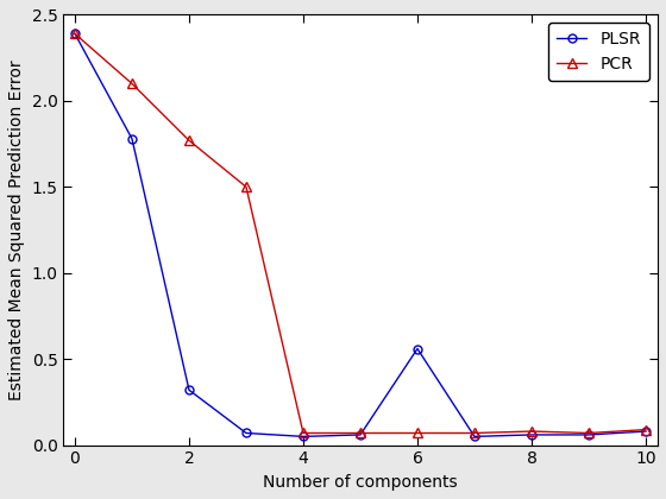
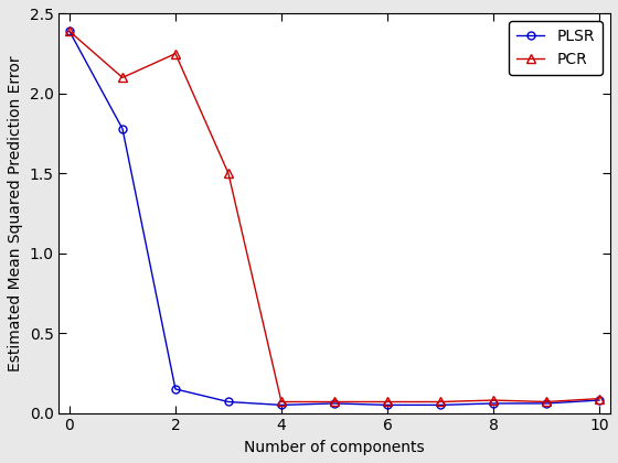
PLSR/2: 0.32 -> 0.15
PCR/2: 1.77 -> 2.25
PLSR/6: 0.56 -> 0.05
